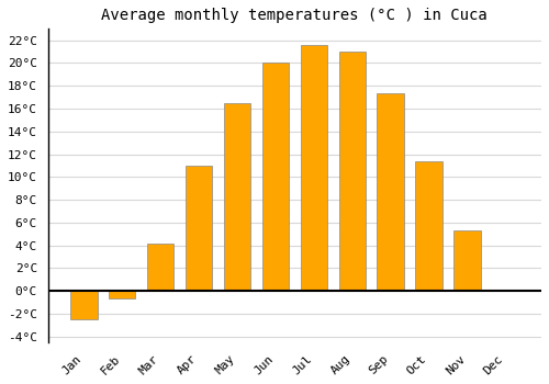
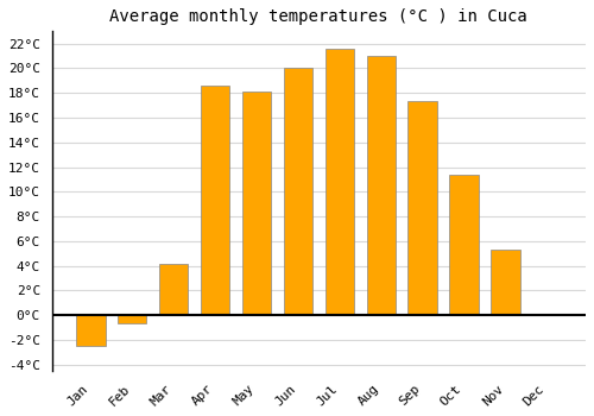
Apr: 11.0°C -> 18.6°C
May: 16.5°C -> 18.1°C
